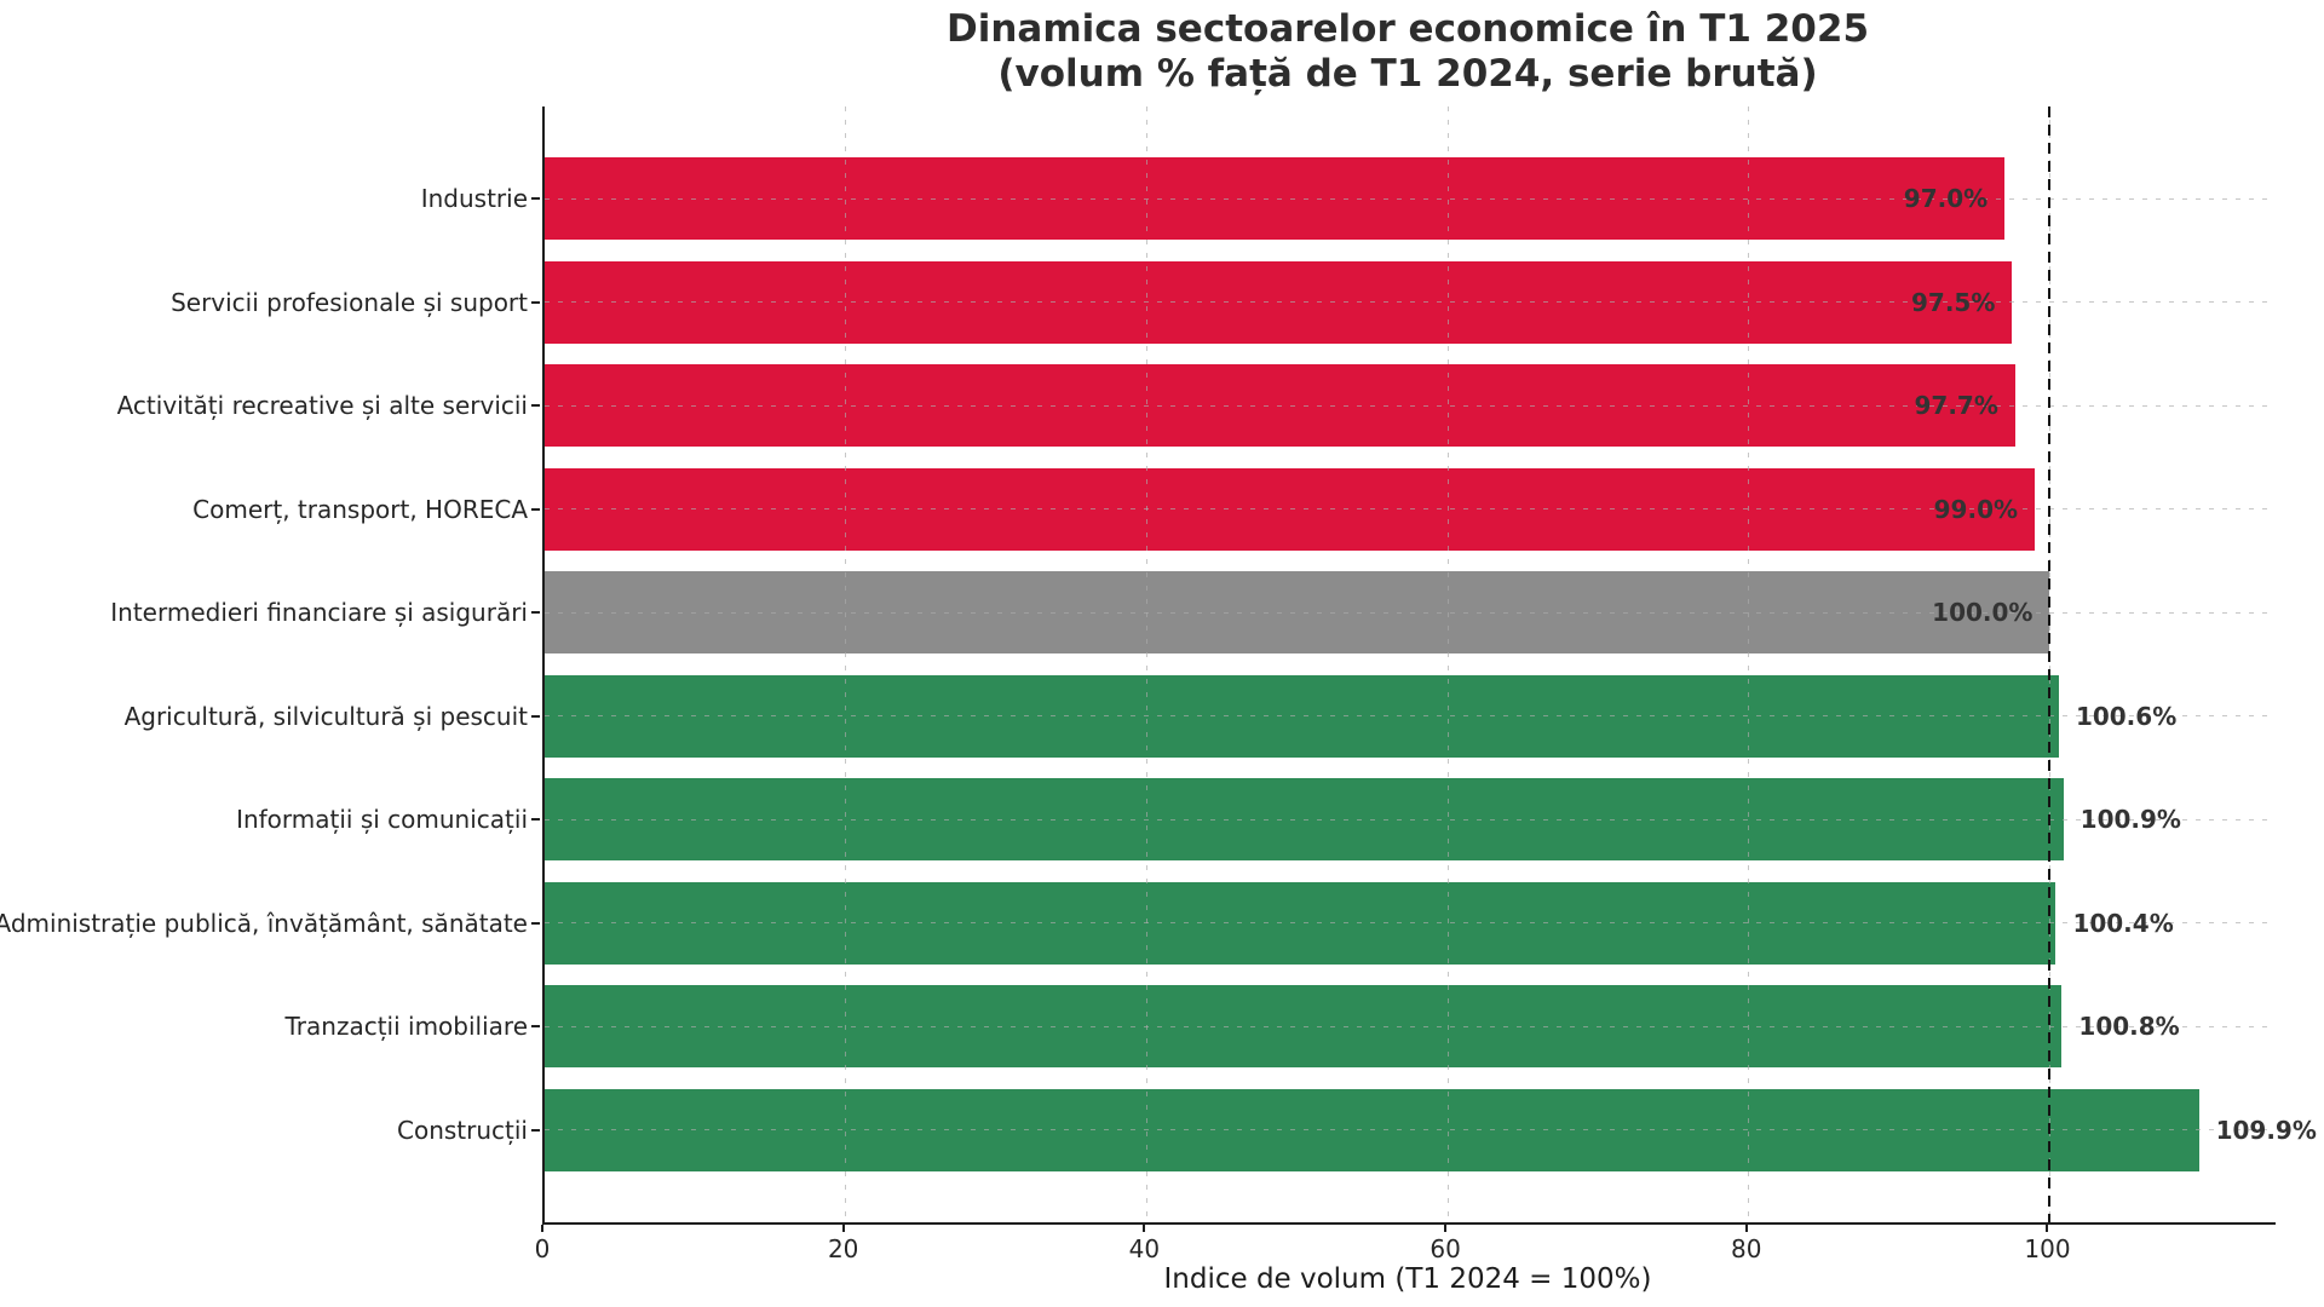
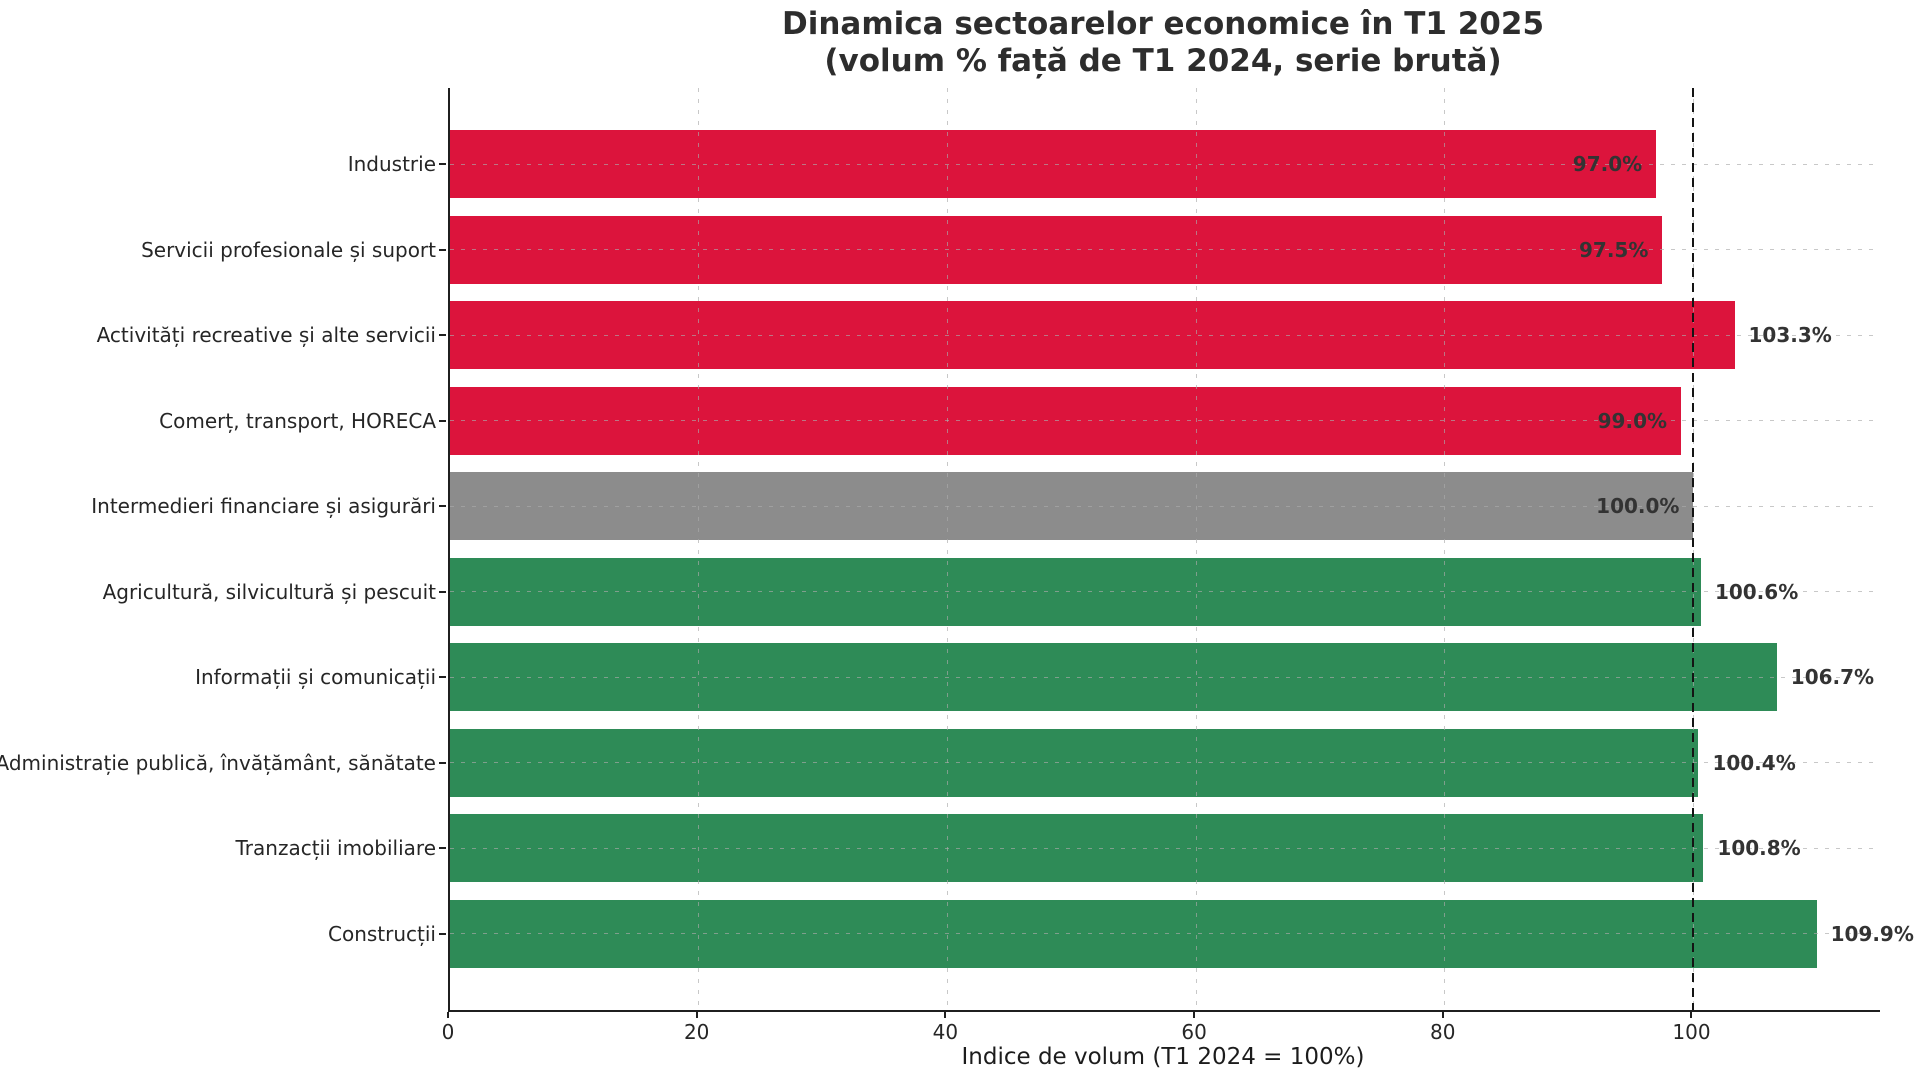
Activități recreative și alte servicii: 97.7% -> 103.3%
Informații și comunicații: 100.9% -> 106.7%
